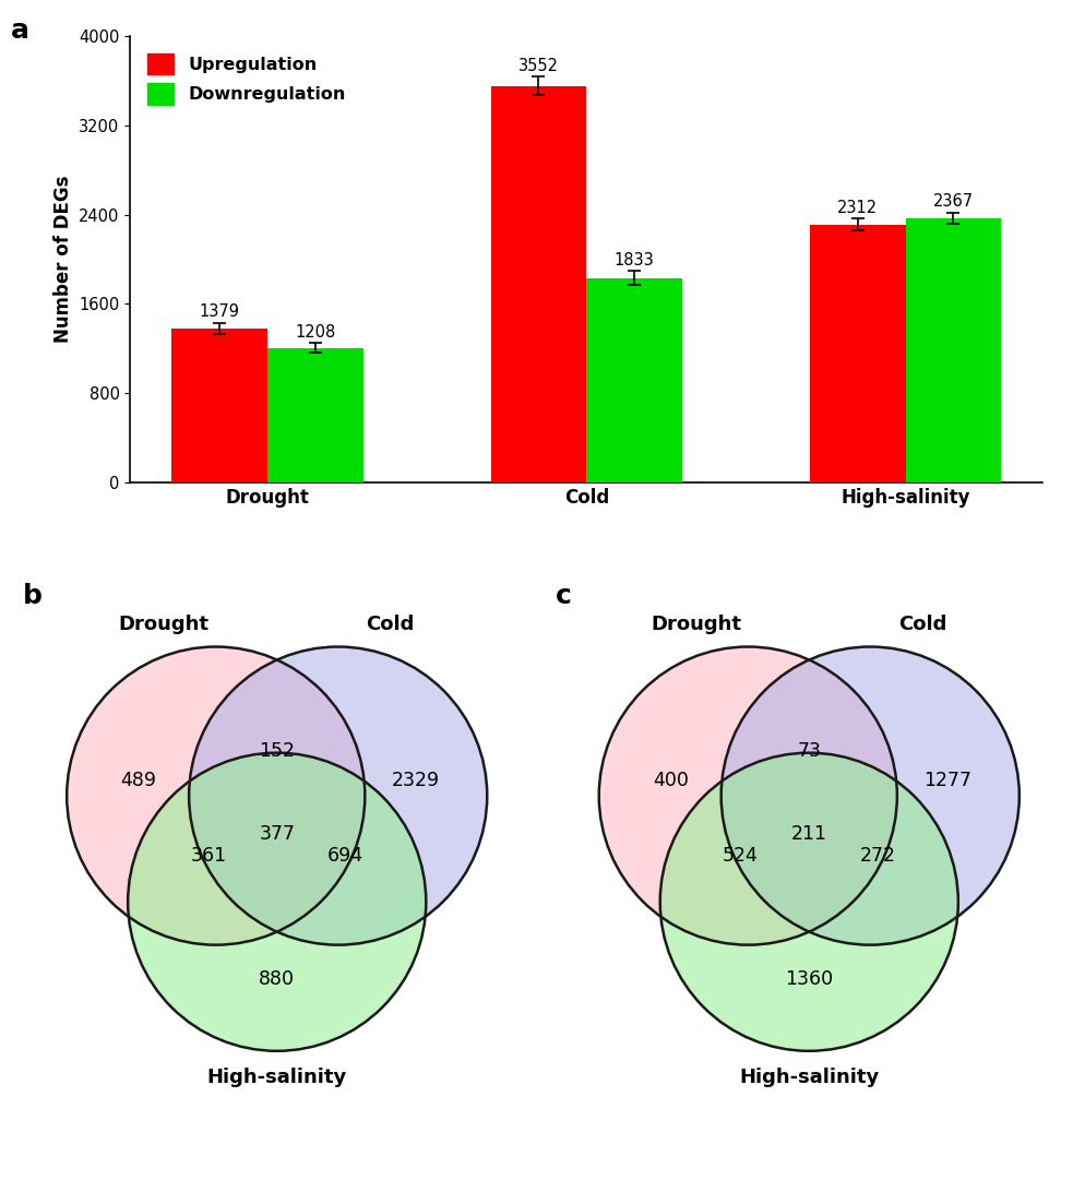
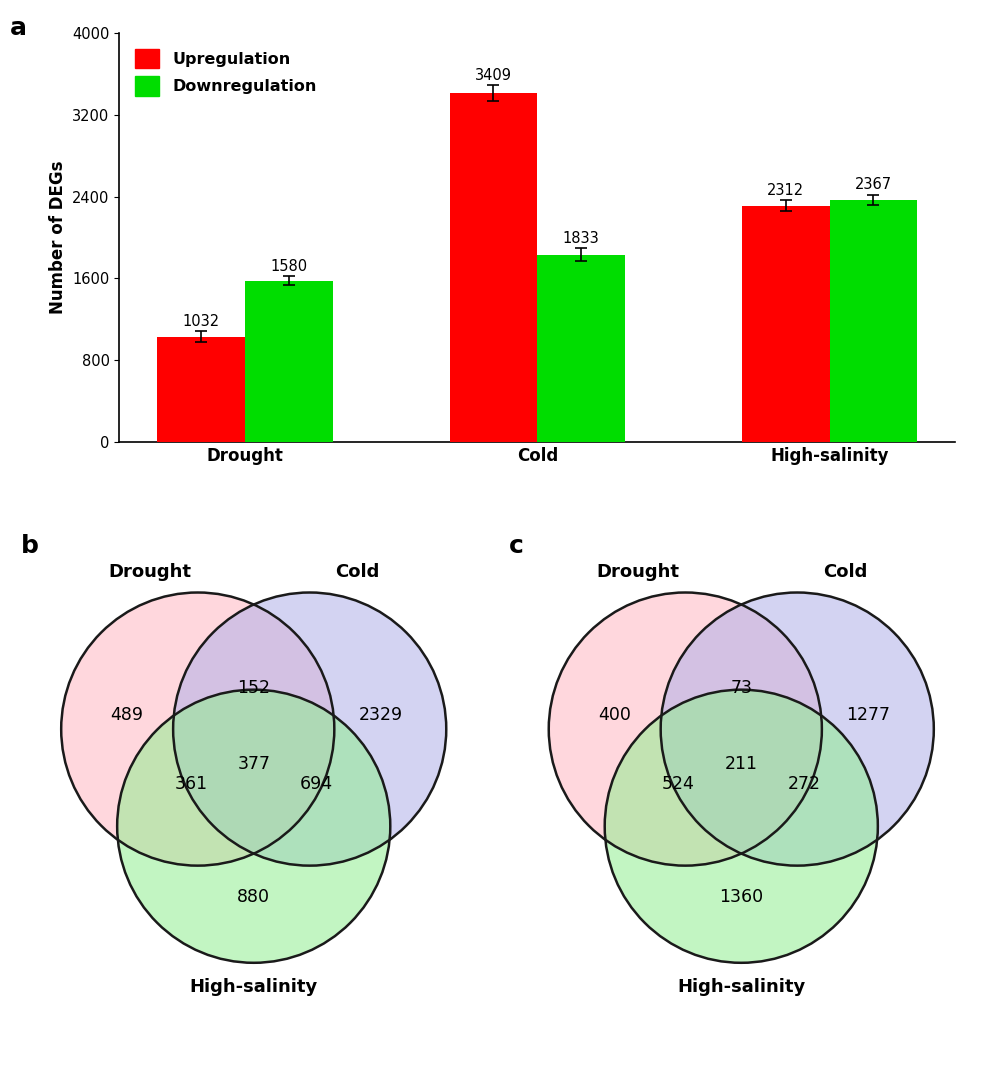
Upregulation/Drought: 1379 -> 1032
Downregulation/Drought: 1208 -> 1580
Upregulation/Cold: 3552 -> 3409
